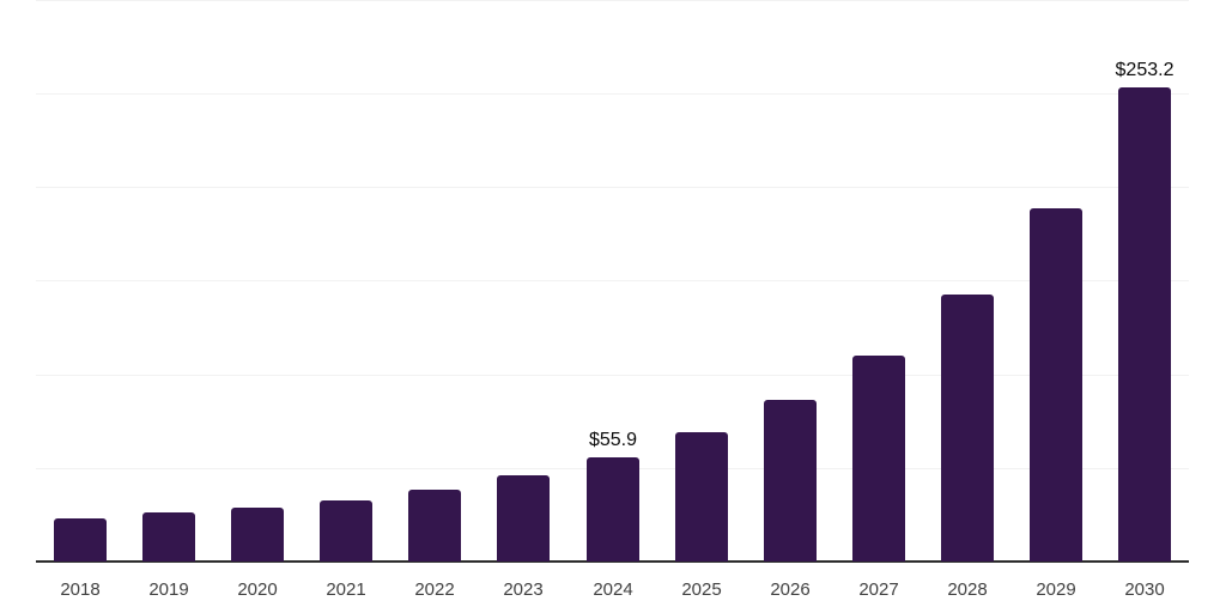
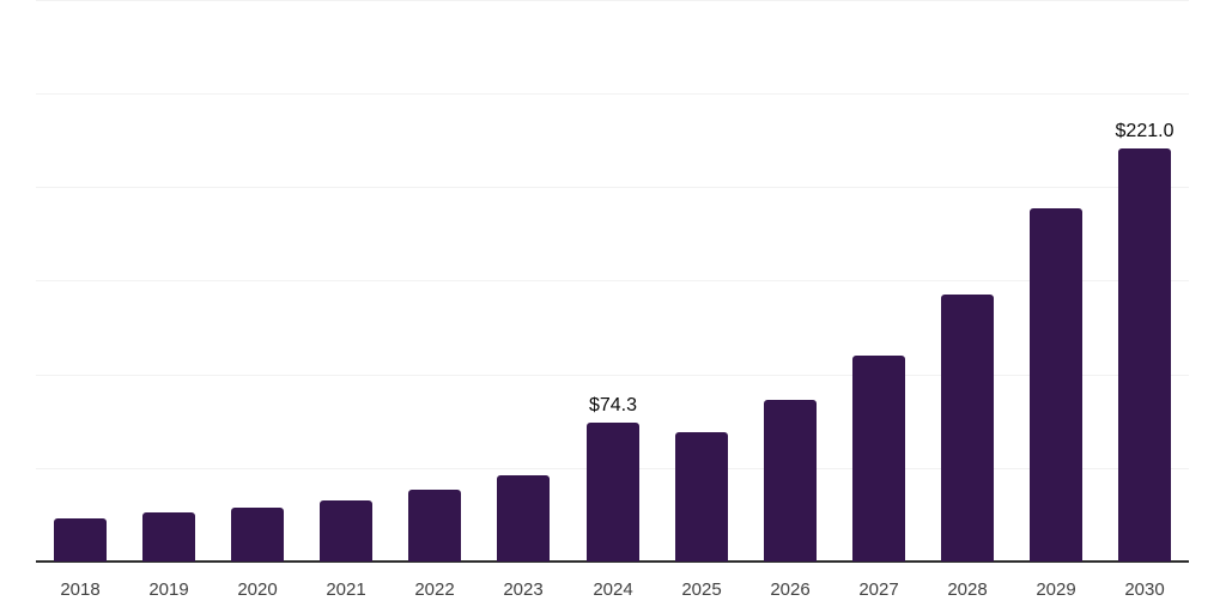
2024: $55.9 -> $74.3
2030: $253.2 -> $221.0
